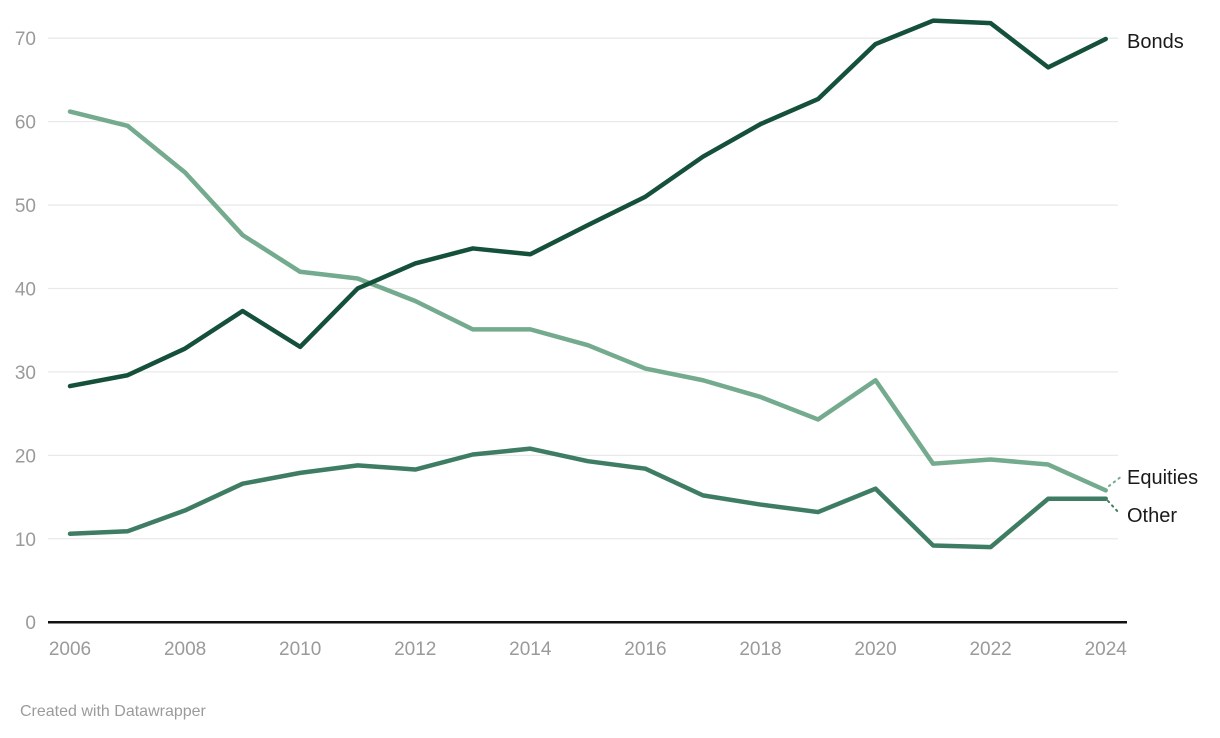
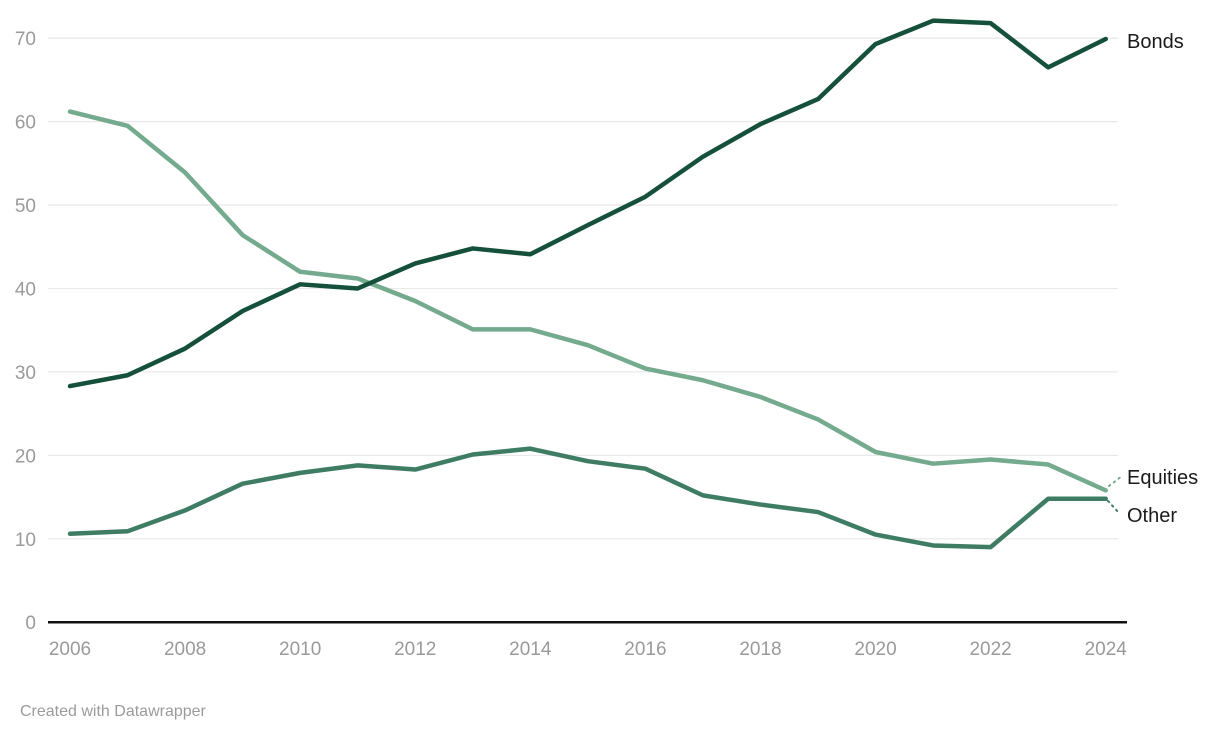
Bonds/2010: 33 -> 40
Equities/2020: 29 -> 20
Other/2020: 16 -> 10
